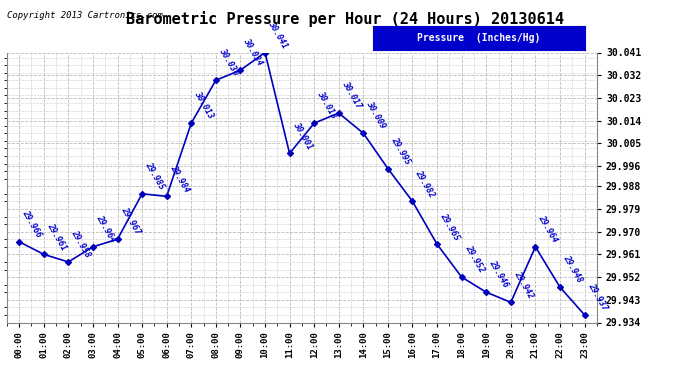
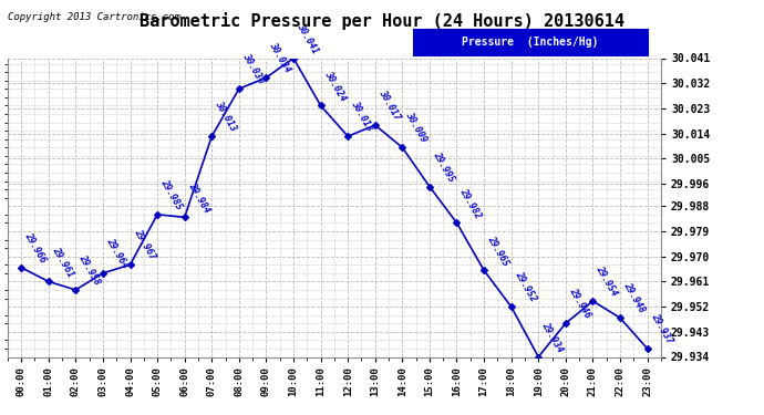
11:00: 30.001 -> 30.024
19:00: 29.946 -> 29.934
20:00: 29.942 -> 29.946
21:00: 29.964 -> 29.954
